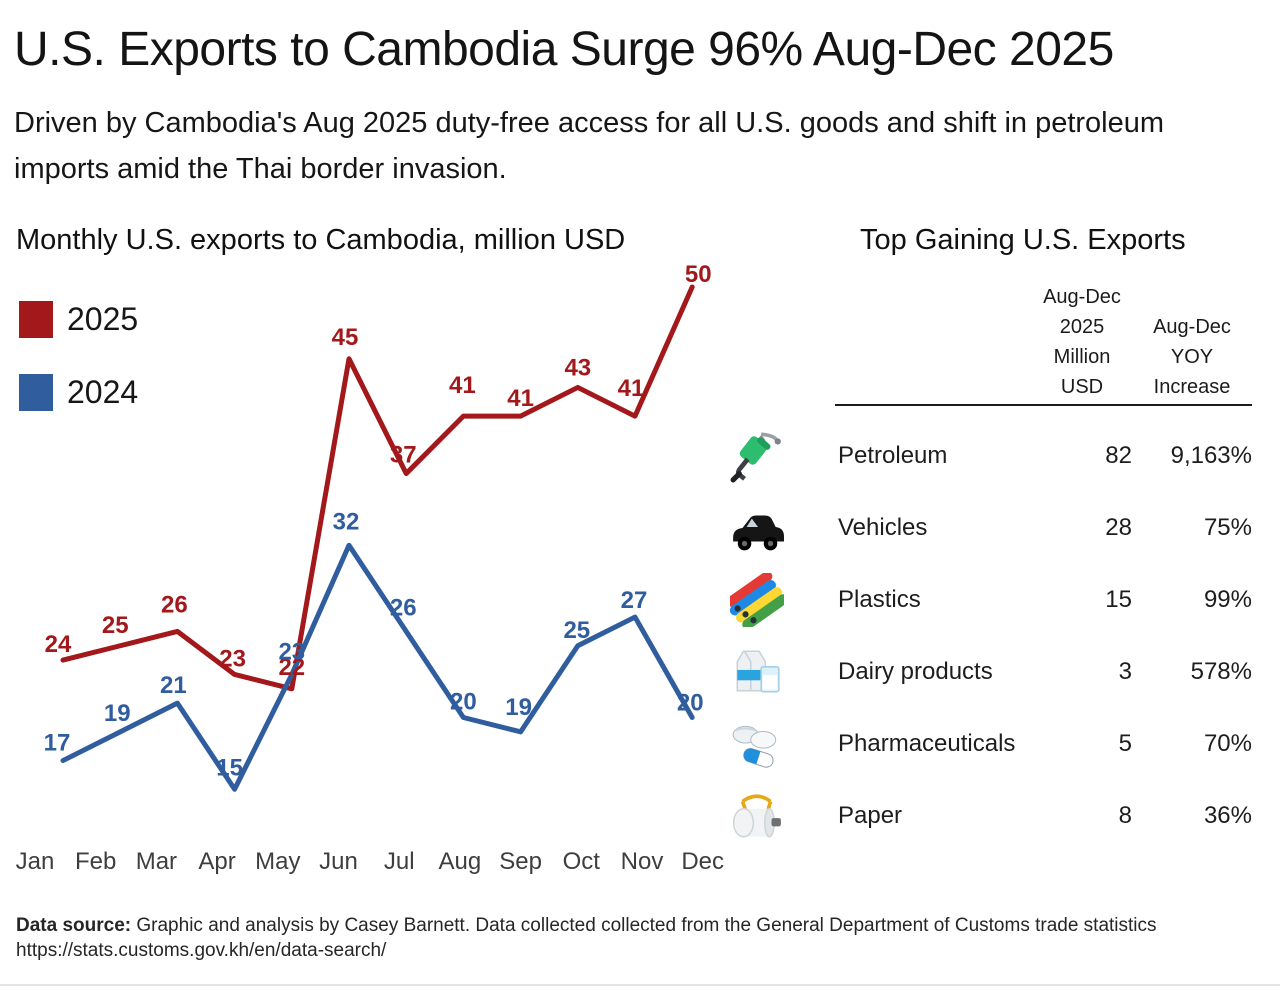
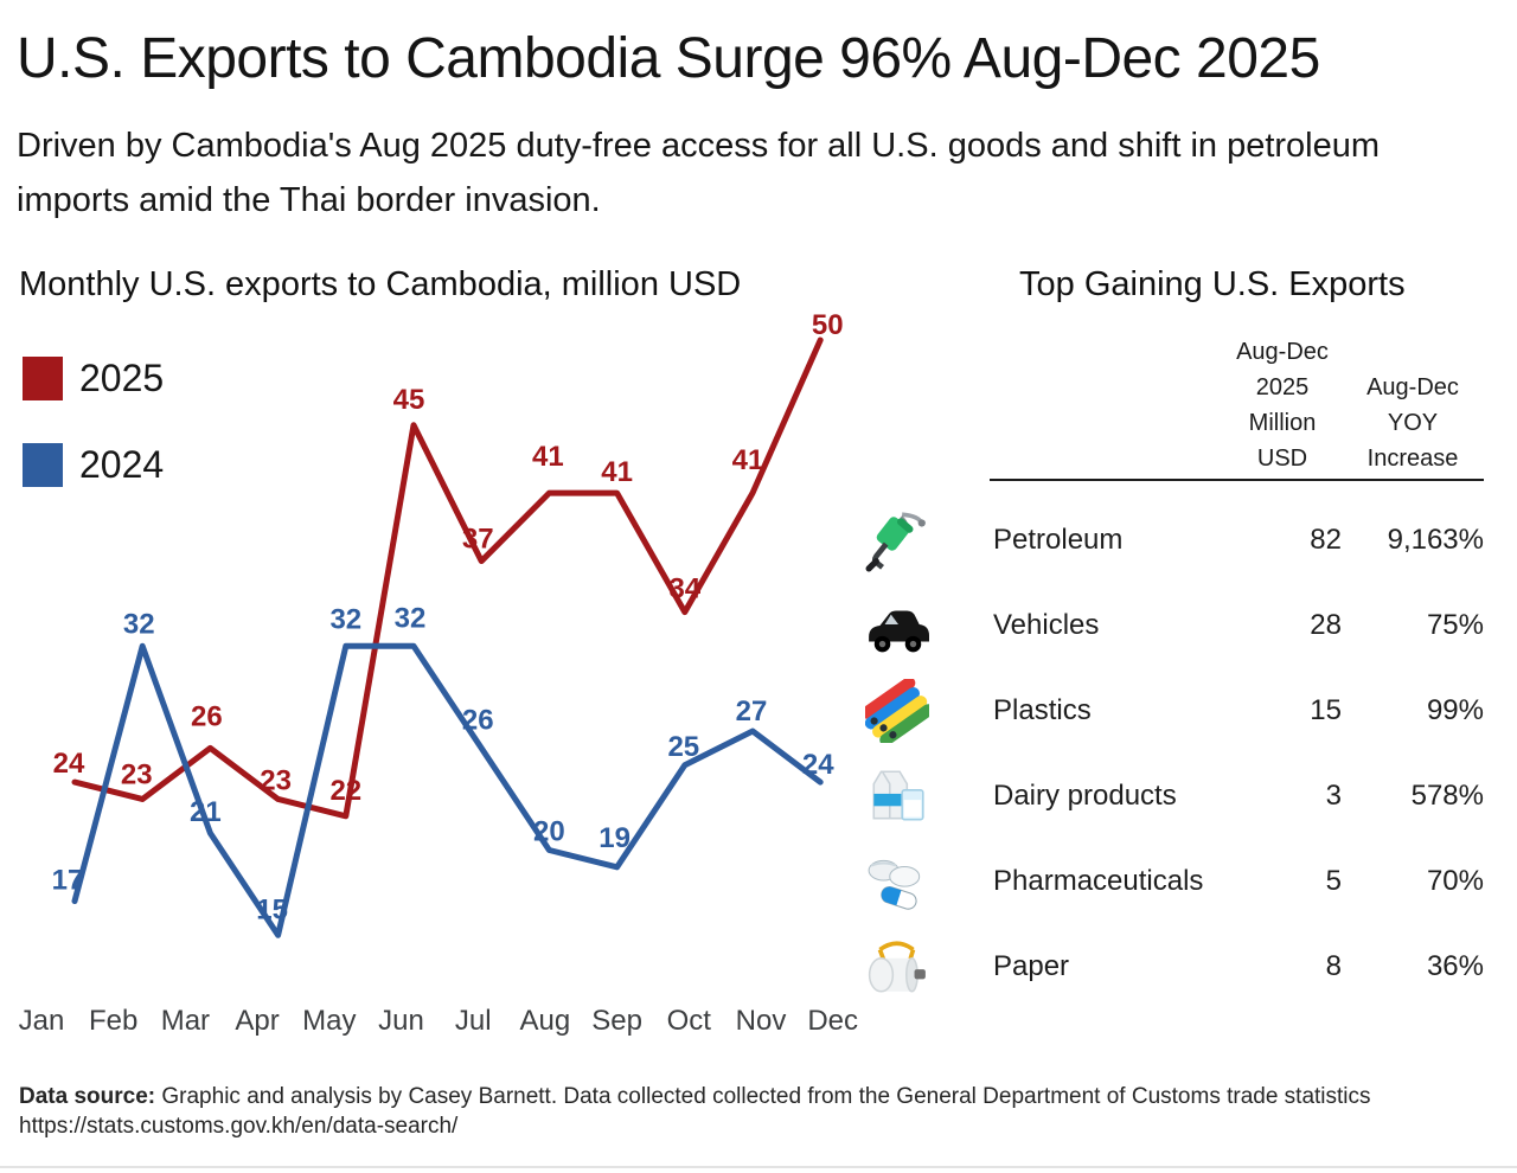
2025/Feb: 25 -> 23
2024/Feb: 19 -> 32
2024/May: 23 -> 32
2025/Oct: 43 -> 34
2024/Dec: 20 -> 24
